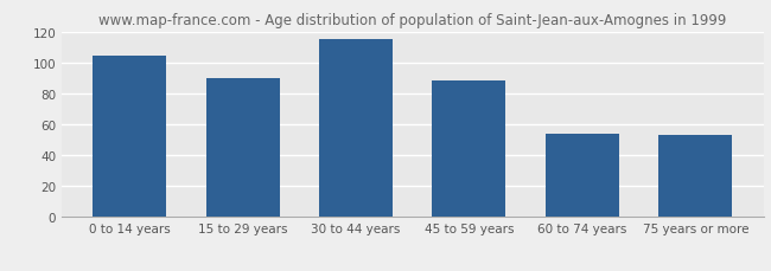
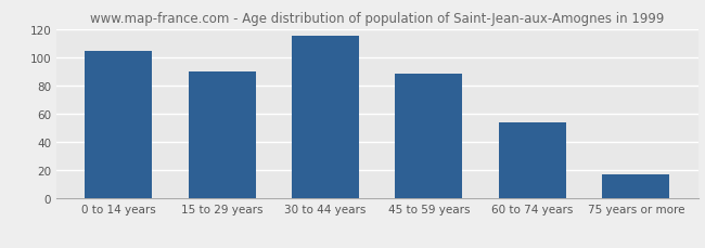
75 years or more: 53 -> 17
